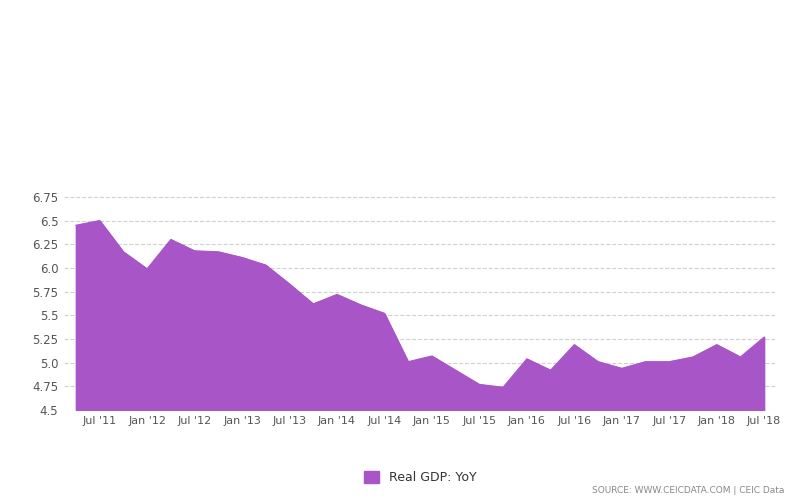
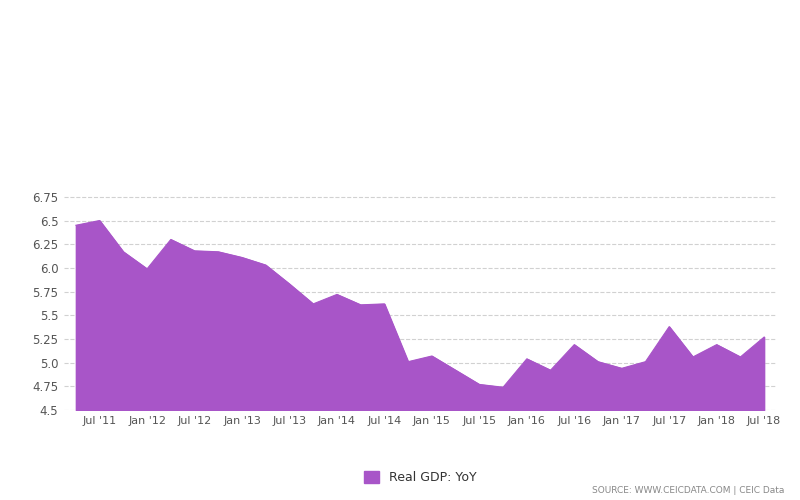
Jul '14: 5.52 -> 5.62
Jul '17: 5.01 -> 5.38
